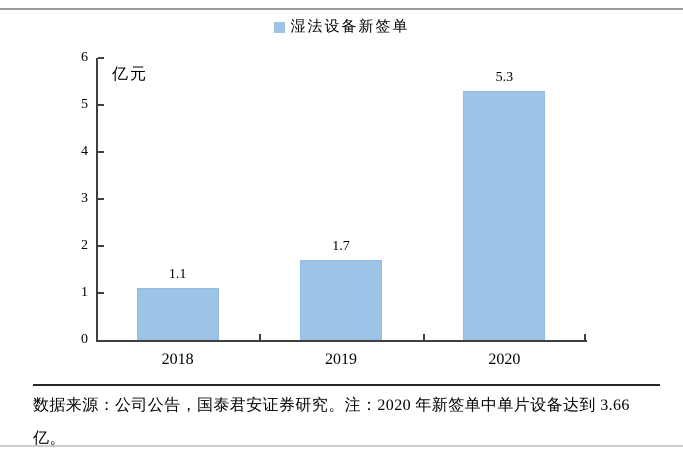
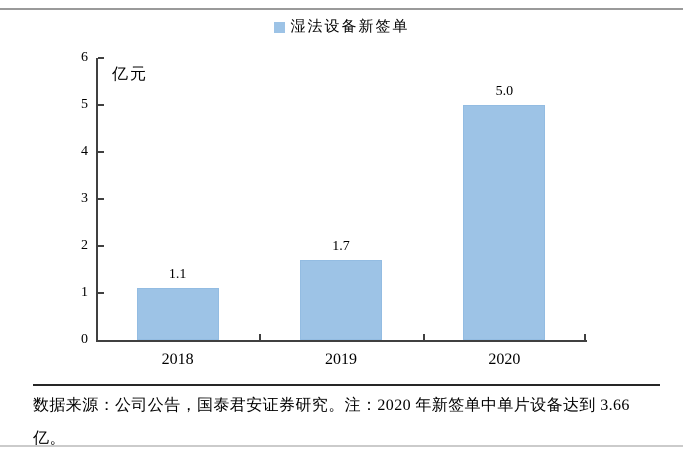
2020: 5.3 -> 5.0
